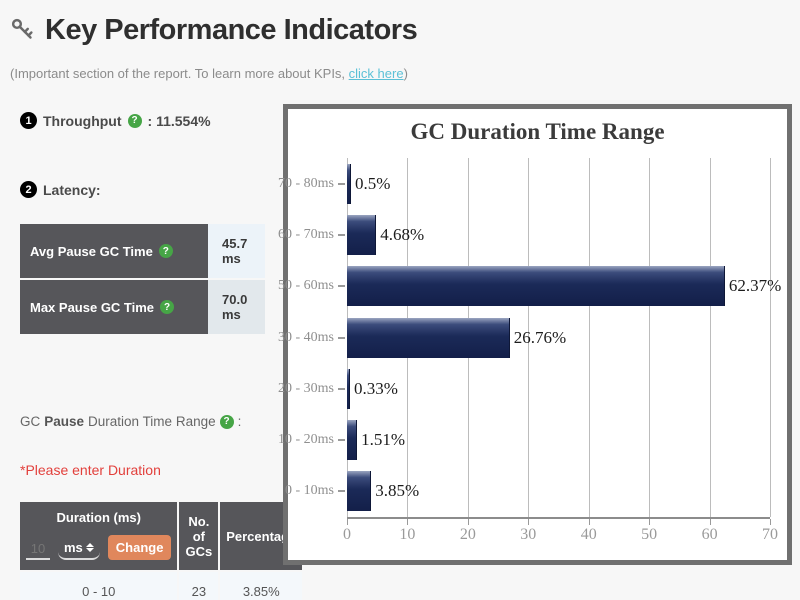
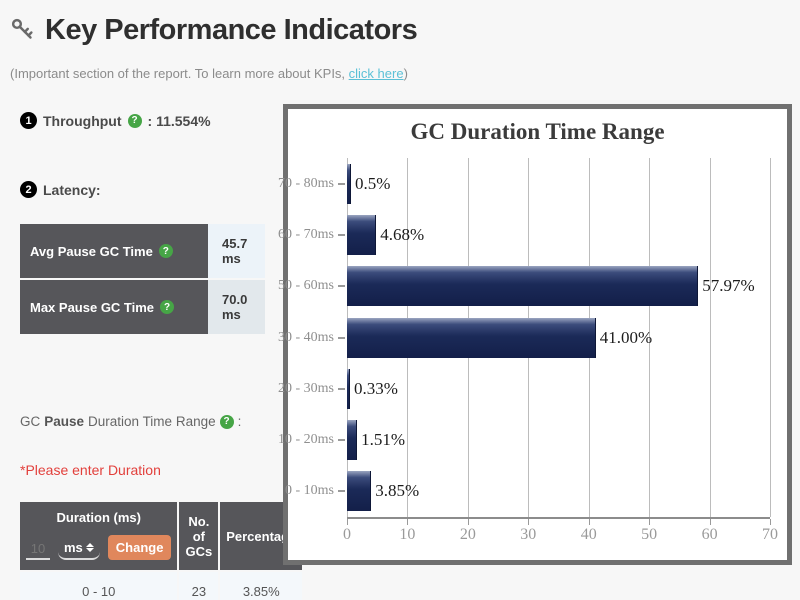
50 - 60ms: 62.37% -> 57.97%
30 - 40ms: 26.76% -> 41.00%
